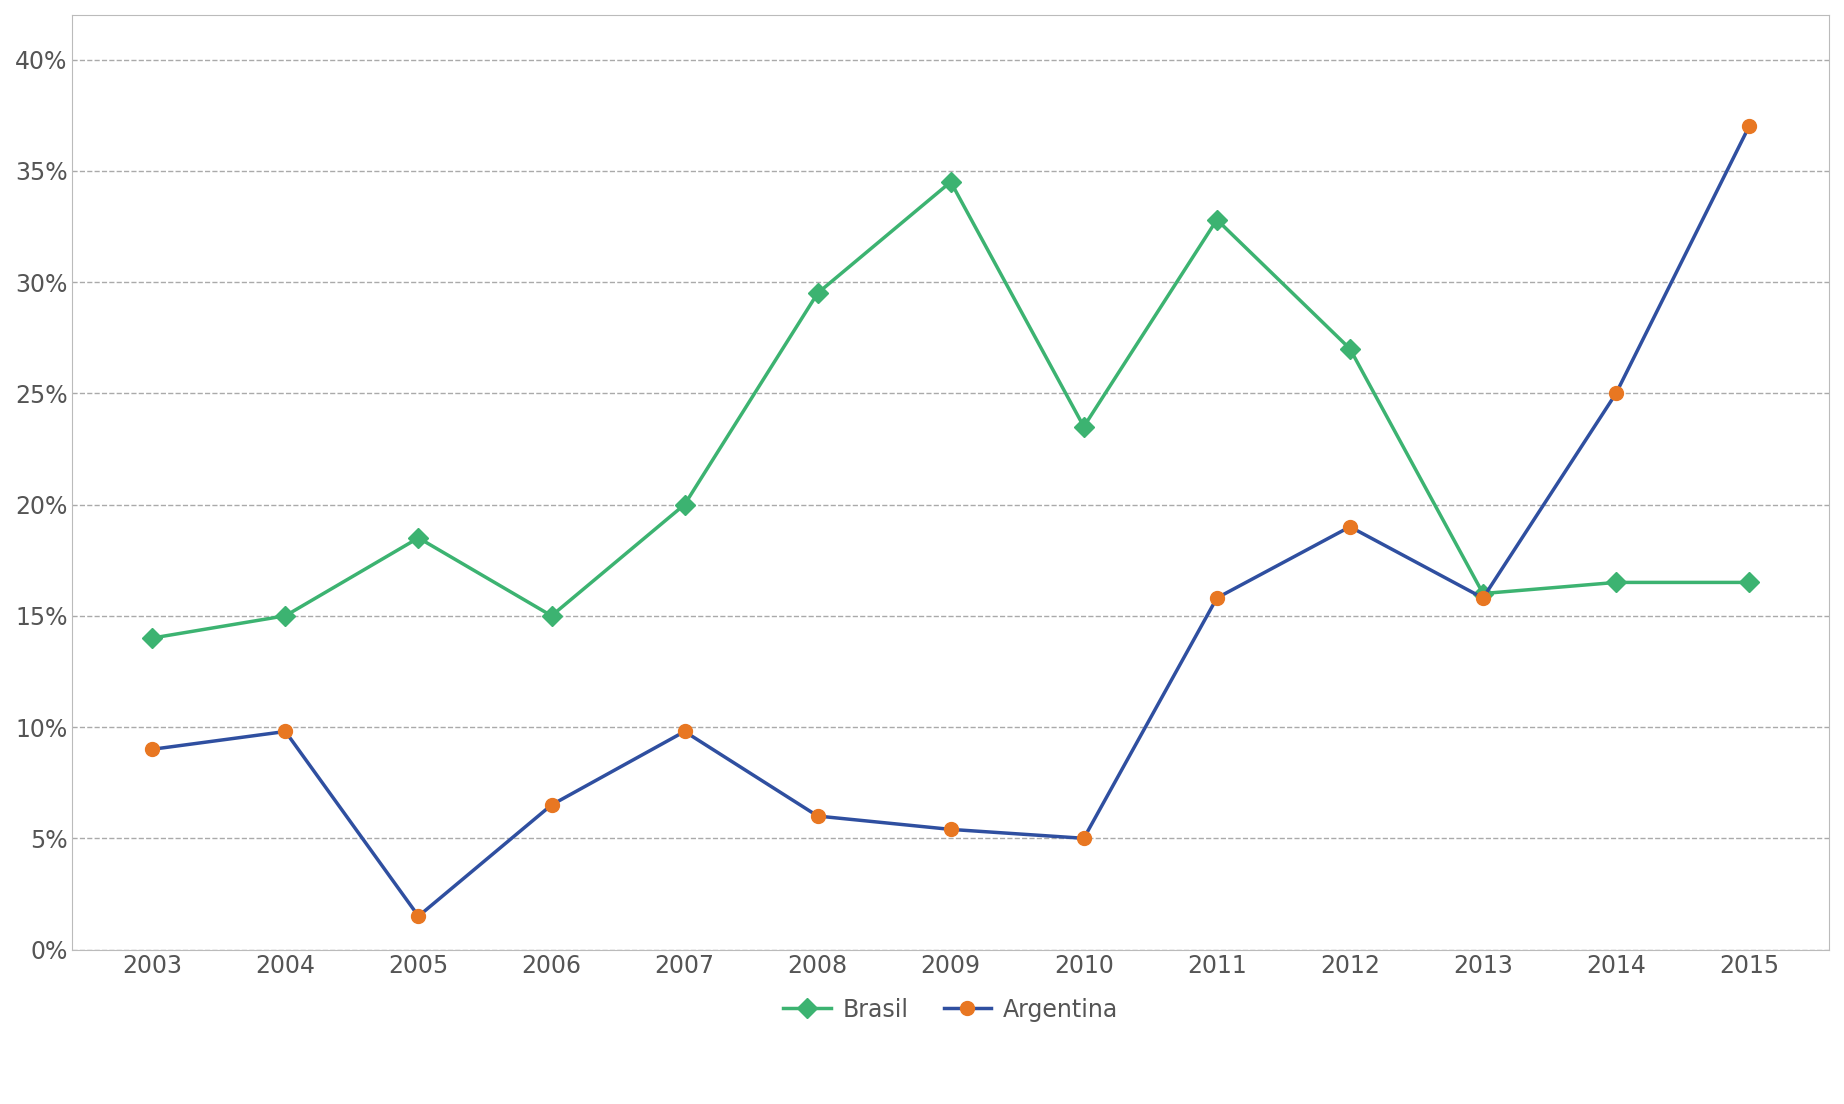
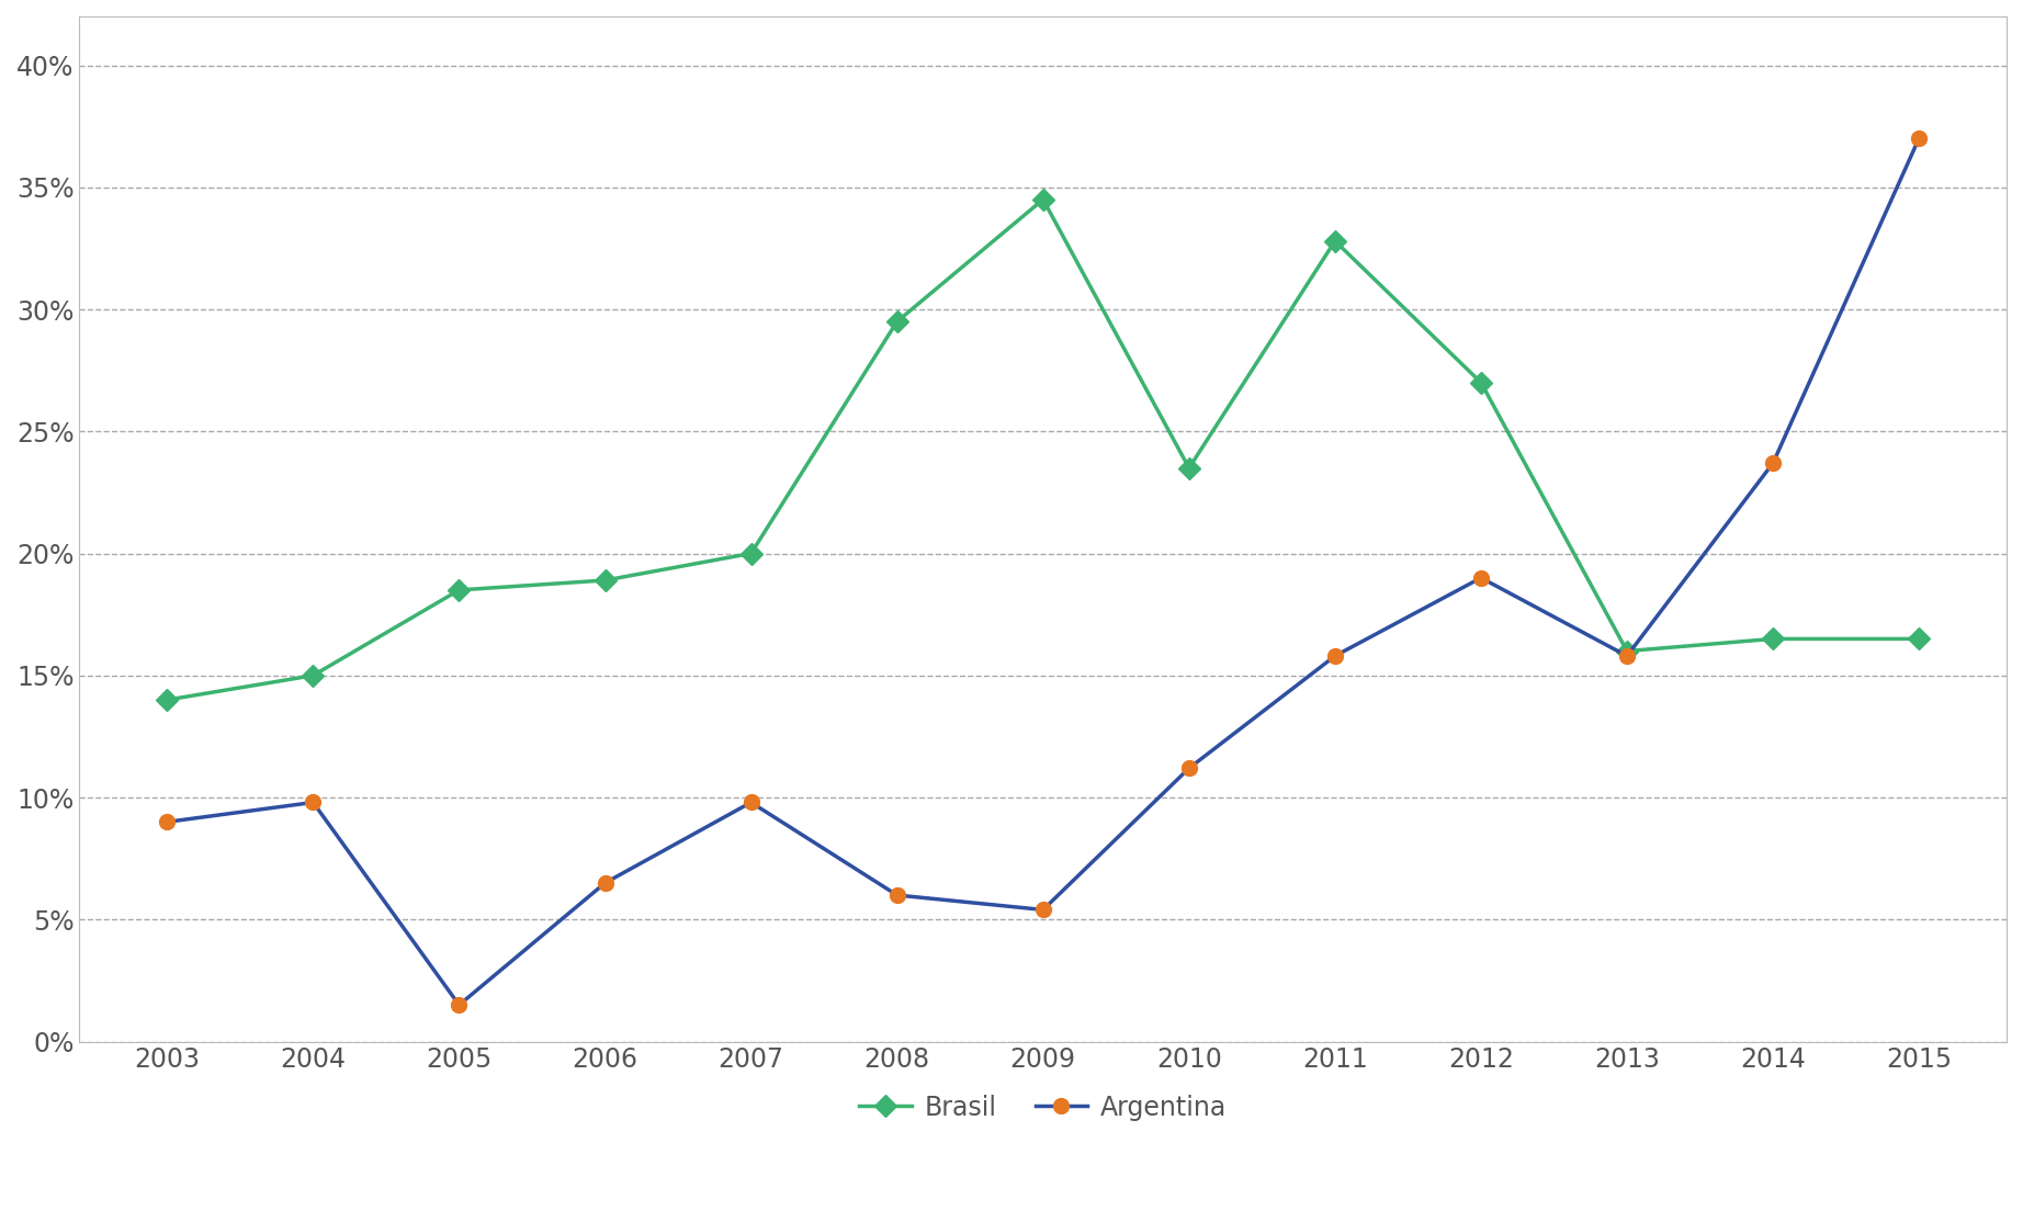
Brasil/2006: 15.0% -> 18.9%
Argentina/2010: 5.0% -> 11.2%
Argentina/2014: 25.0% -> 23.7%
